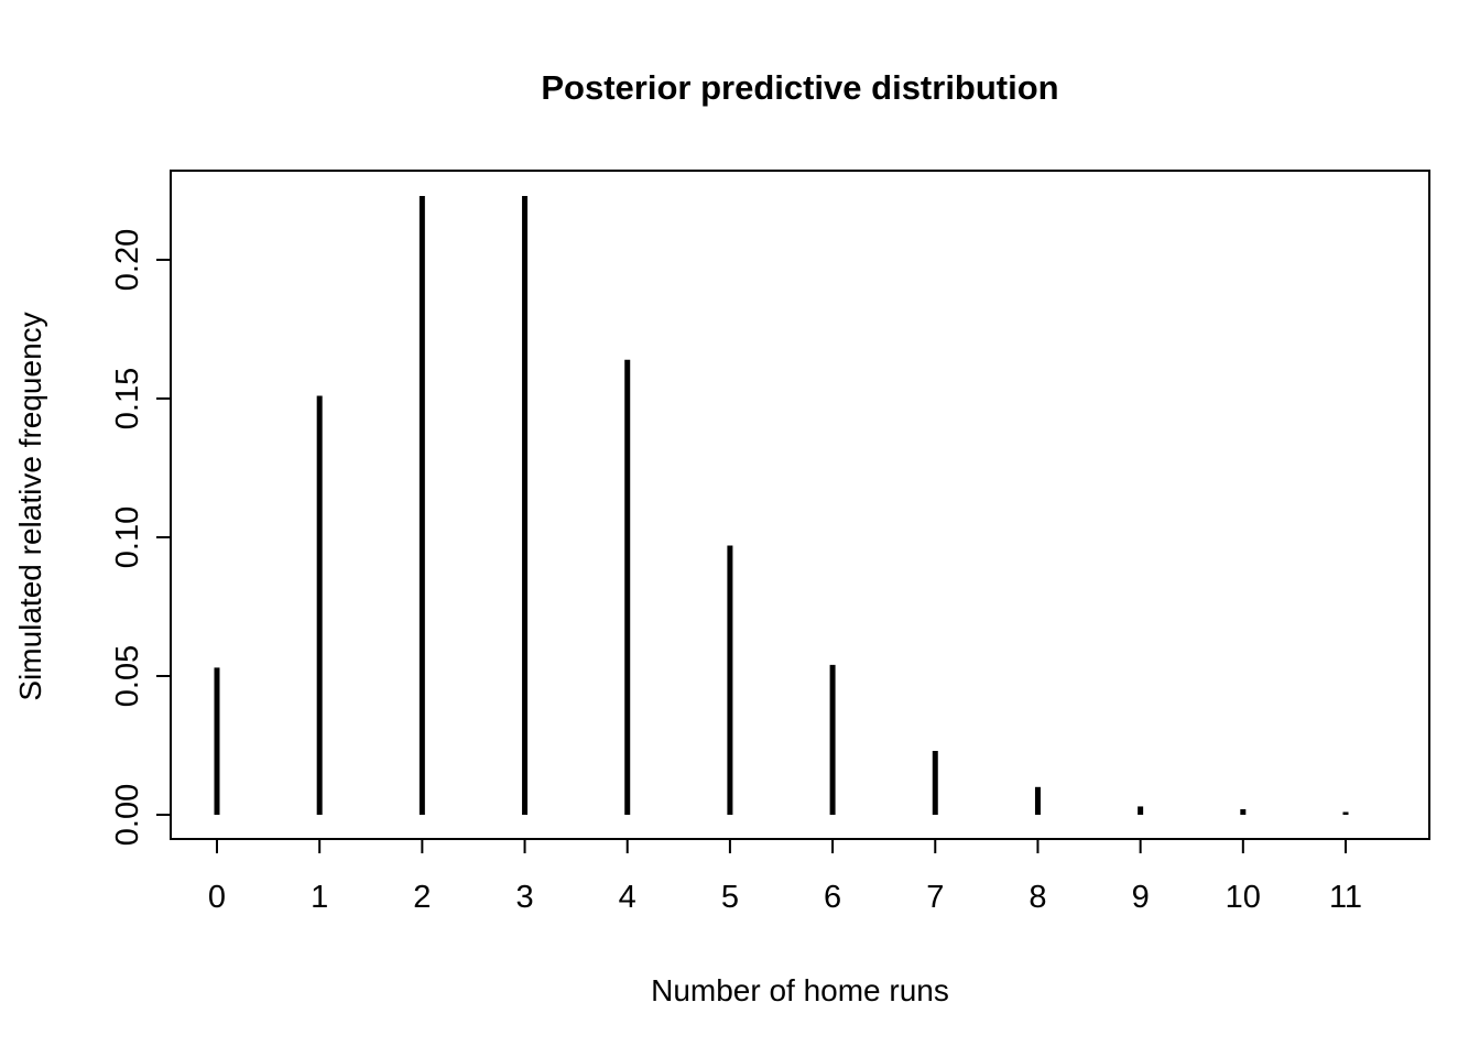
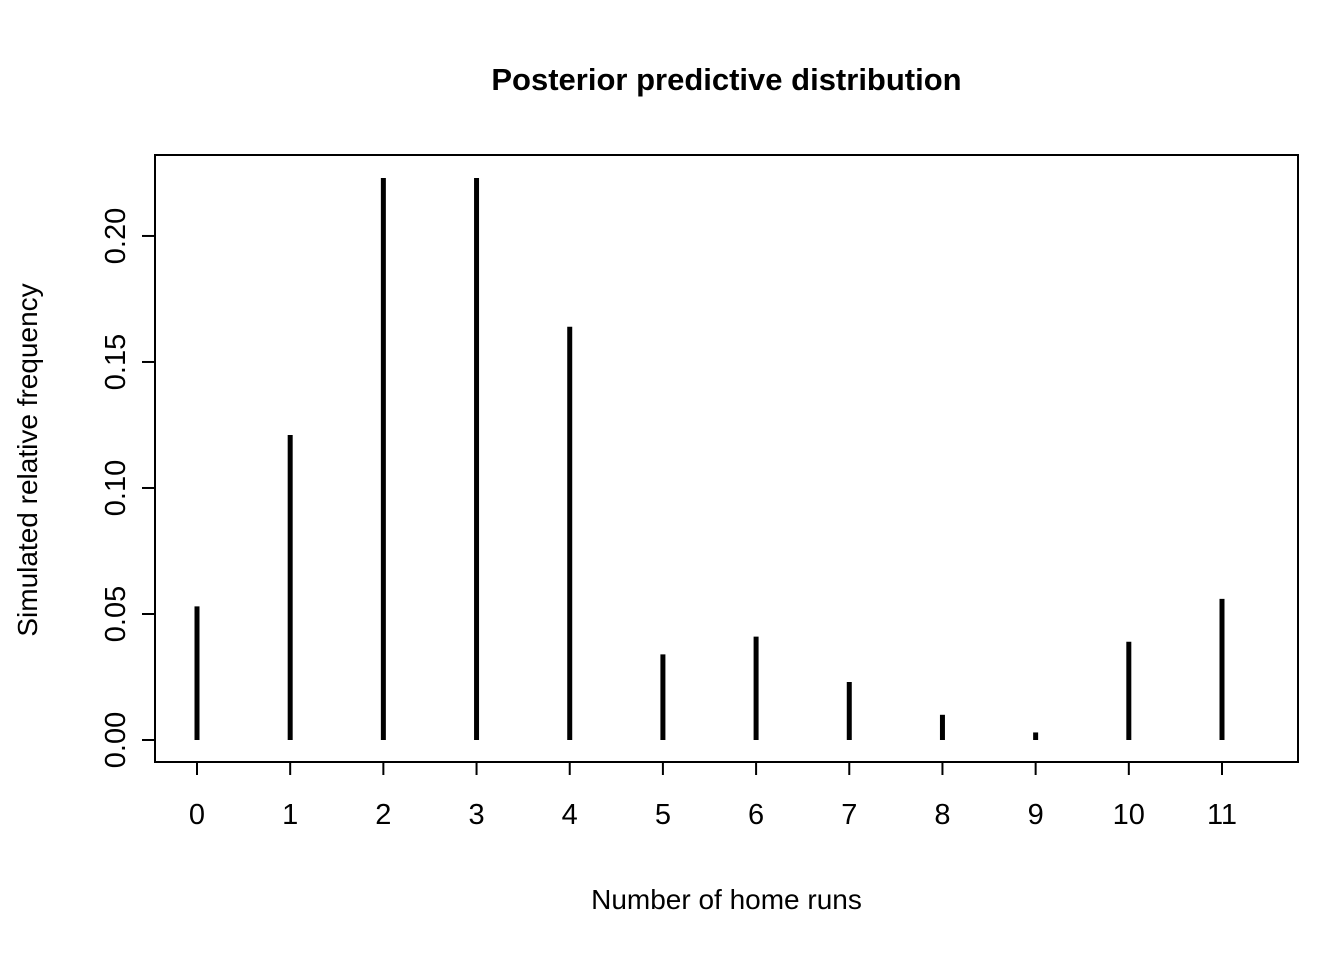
1: 0.151 -> 0.121
5: 0.097 -> 0.034
6: 0.054 -> 0.041
10: 0.002 -> 0.039
11: 0.001 -> 0.056
